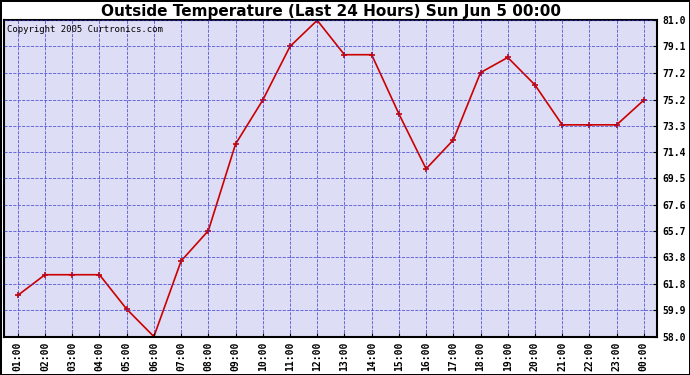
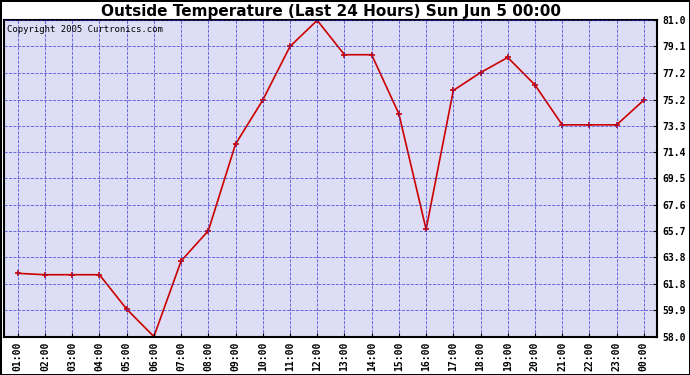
01:00: 61.0 -> 62.6
16:00: 70.2 -> 65.8
17:00: 72.3 -> 75.9
